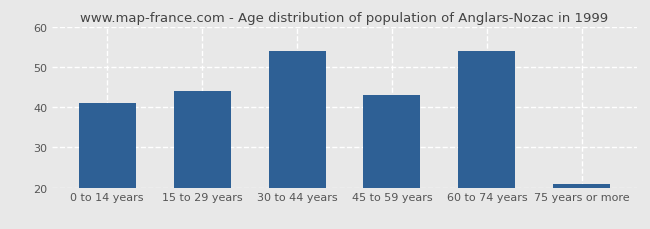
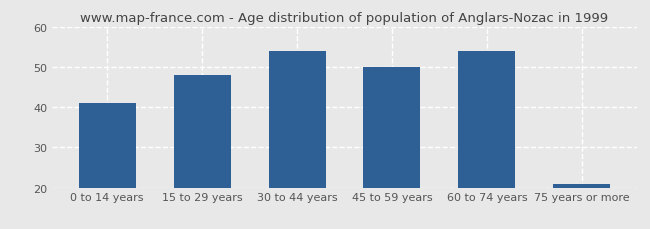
15 to 29 years: 44 -> 48
45 to 59 years: 43 -> 50
